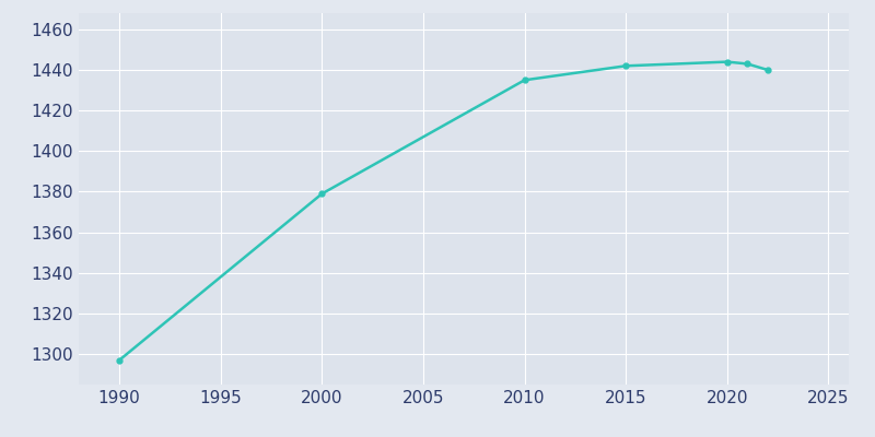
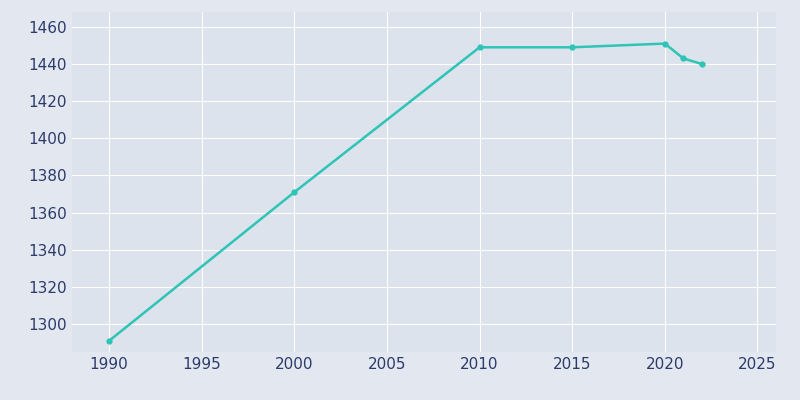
1990: 1297 -> 1291
2000: 1379 -> 1371
2010: 1435 -> 1449
2015: 1442 -> 1449
2020: 1444 -> 1451
